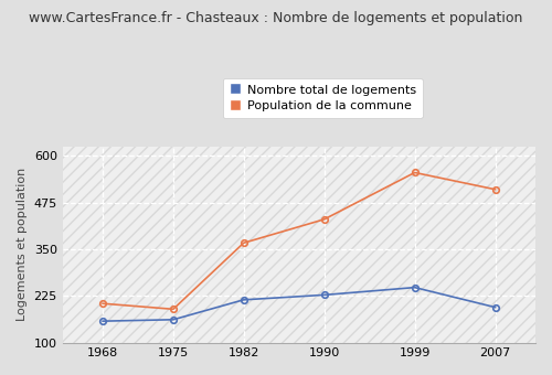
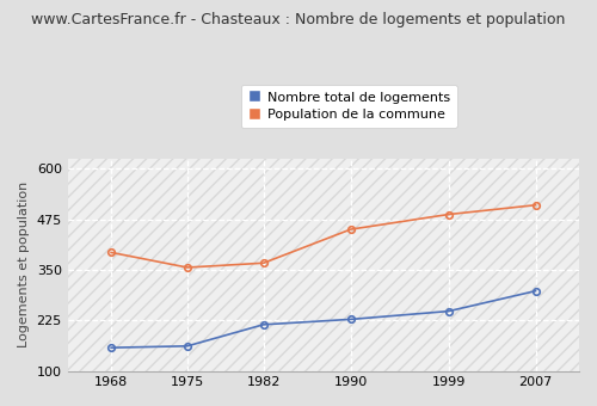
Population de la commune/1968: 205 -> 393
Population de la commune/1975: 190 -> 356
Population de la commune/1990: 430 -> 450
Population de la commune/1999: 555 -> 487
Nombre total de logements/2007: 195 -> 298
